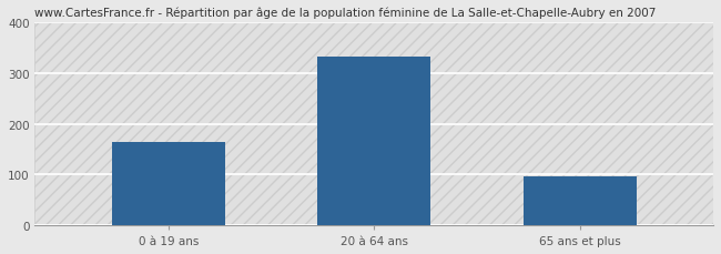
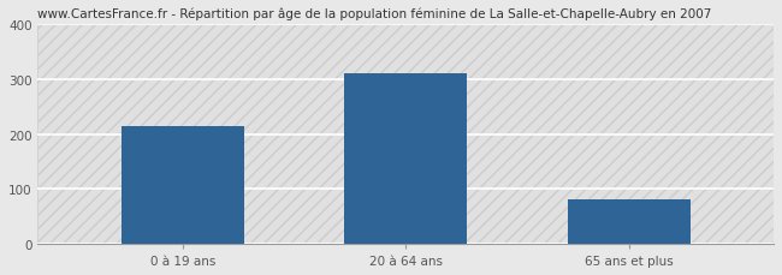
0 à 19 ans: 163 -> 215
20 à 64 ans: 333 -> 310
65 ans et plus: 97 -> 80
